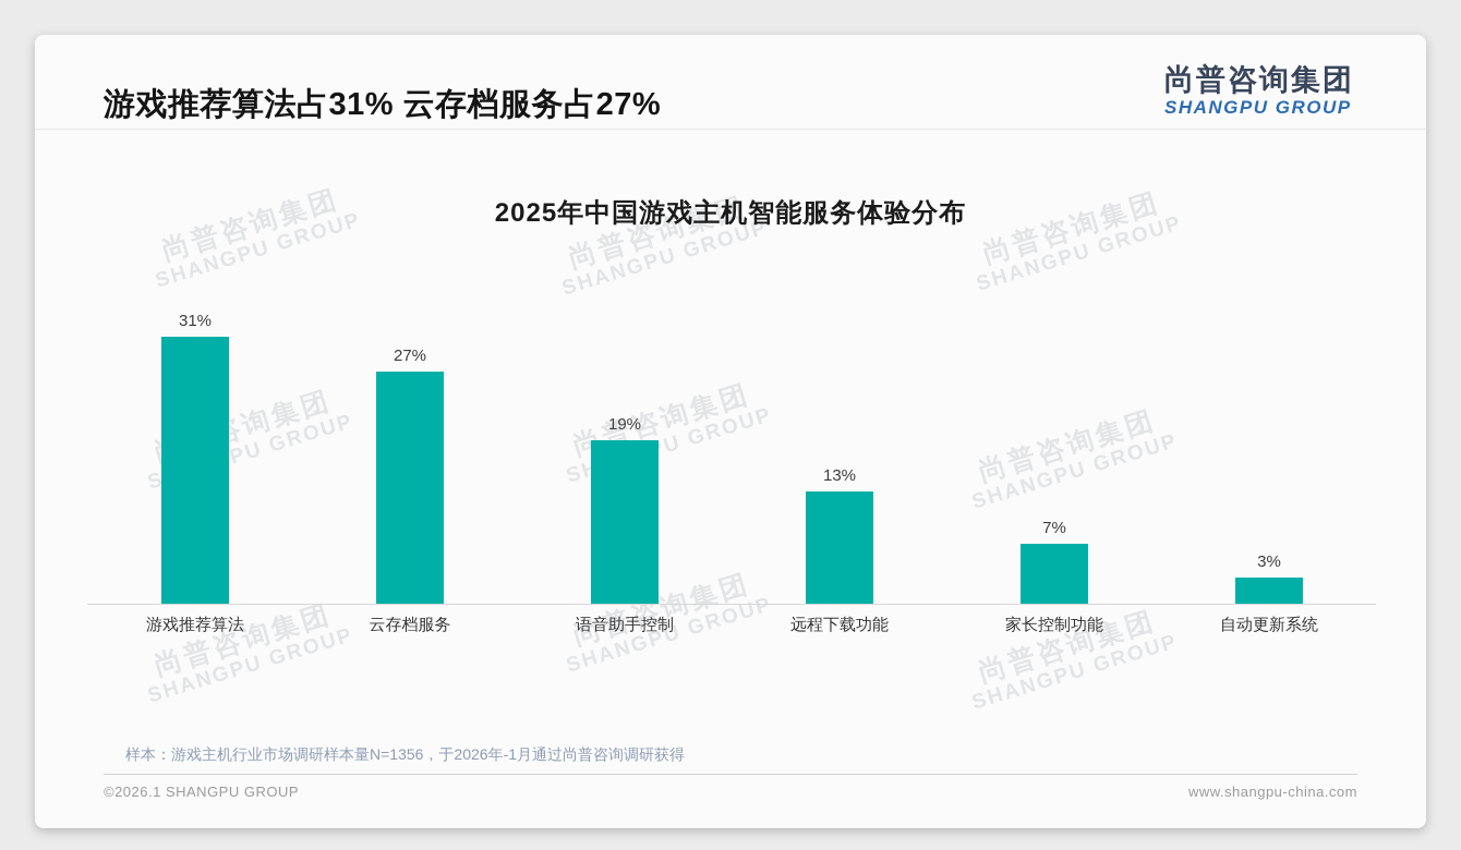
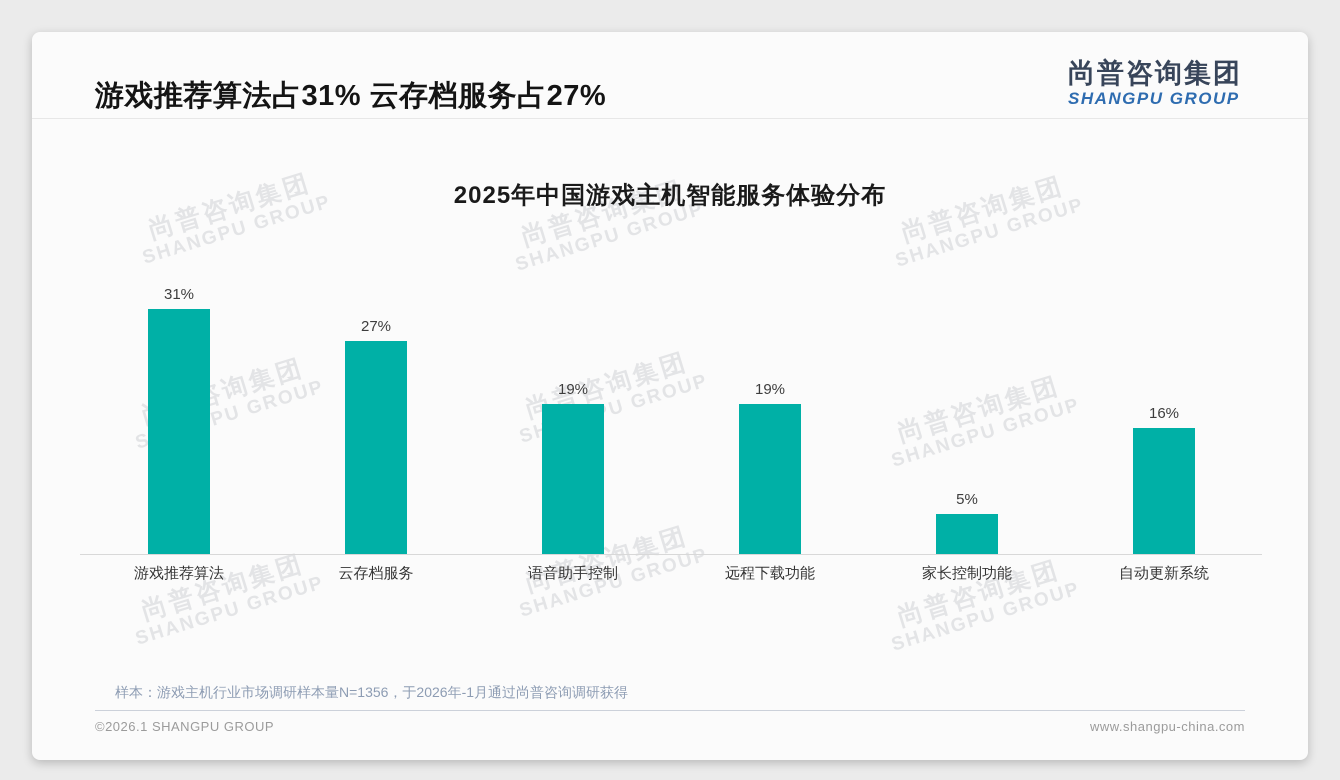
远程下载功能: 13% -> 19%
家长控制功能: 7% -> 5%
自动更新系统: 3% -> 16%
